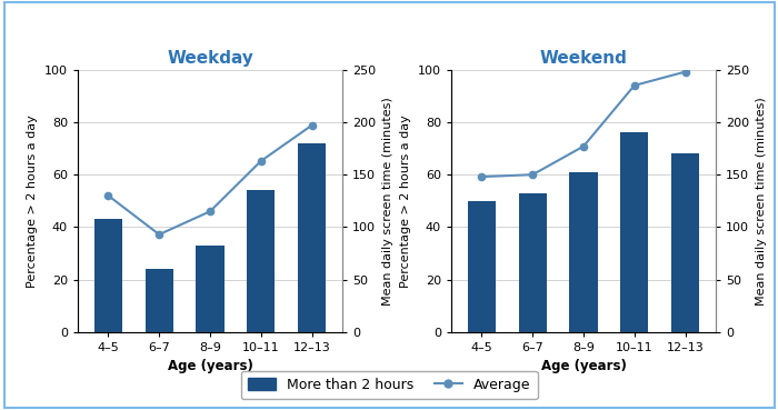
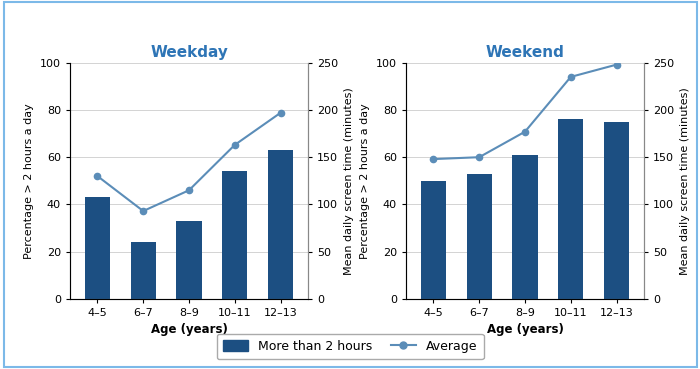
Weekday/More than 2 hours/12–13: 72 -> 63
Weekend/More than 2 hours/12–13: 68 -> 75
